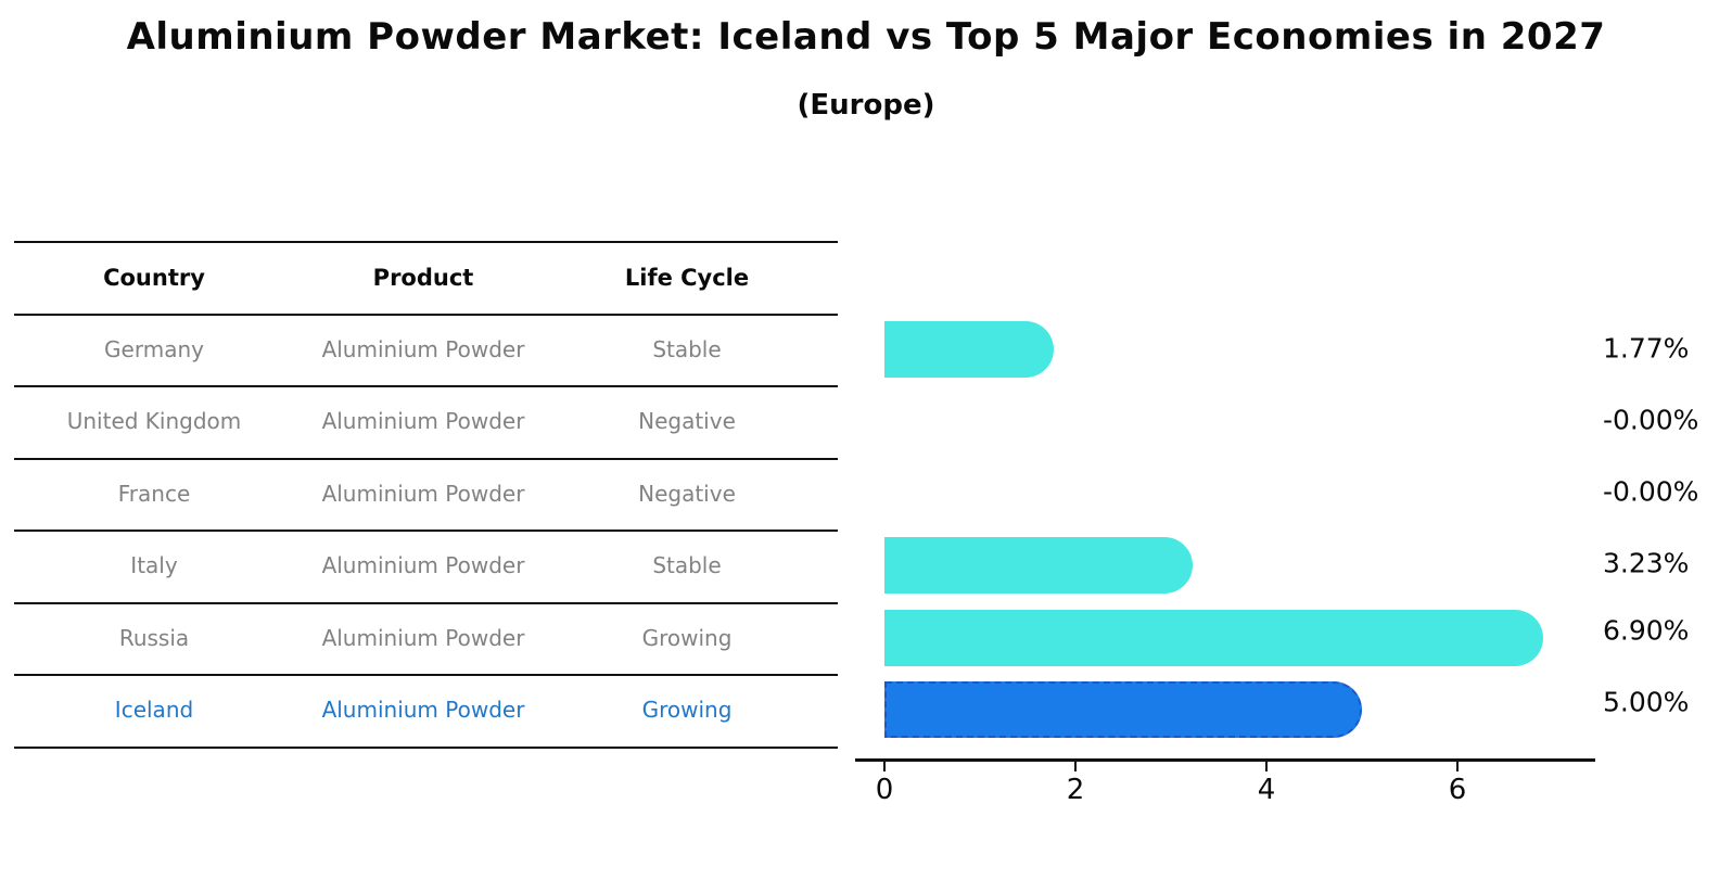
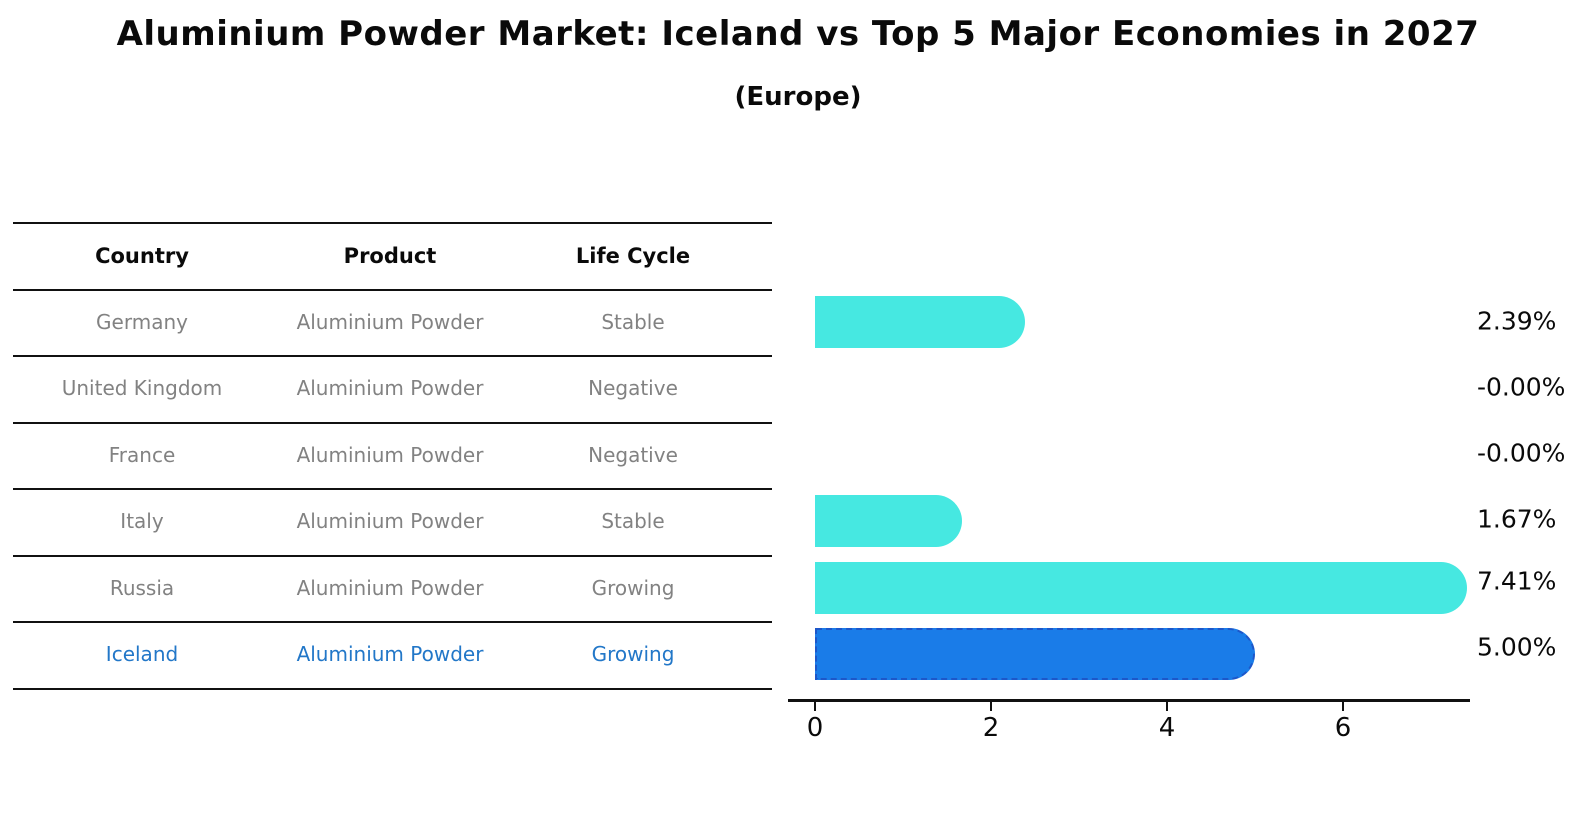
Germany: 1.77% -> 2.39%
Italy: 3.23% -> 1.67%
Russia: 6.90% -> 7.41%
